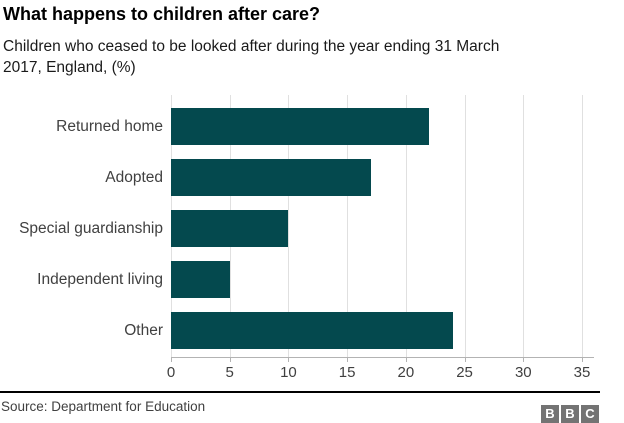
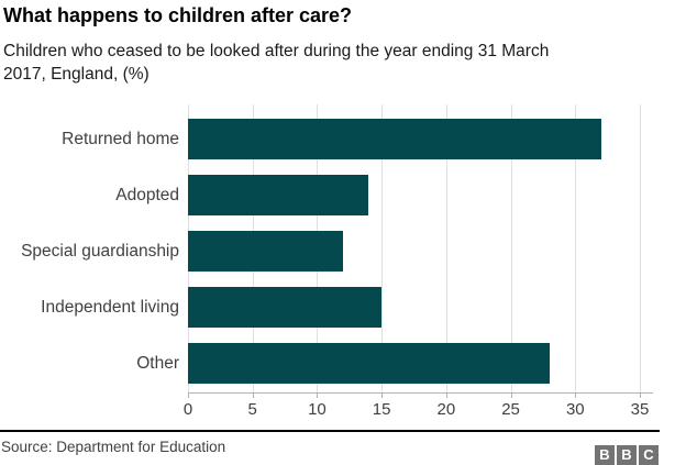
Returned home: 22 -> 32
Adopted: 17 -> 14
Special guardianship: 10 -> 12
Independent living: 5 -> 15
Other: 24 -> 28
